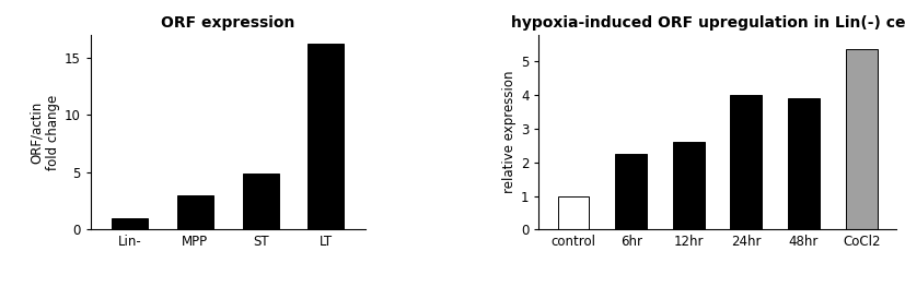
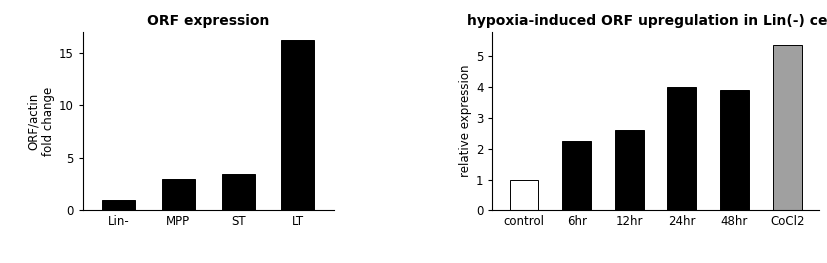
ORF expression/ST: 4.9 -> 3.5
